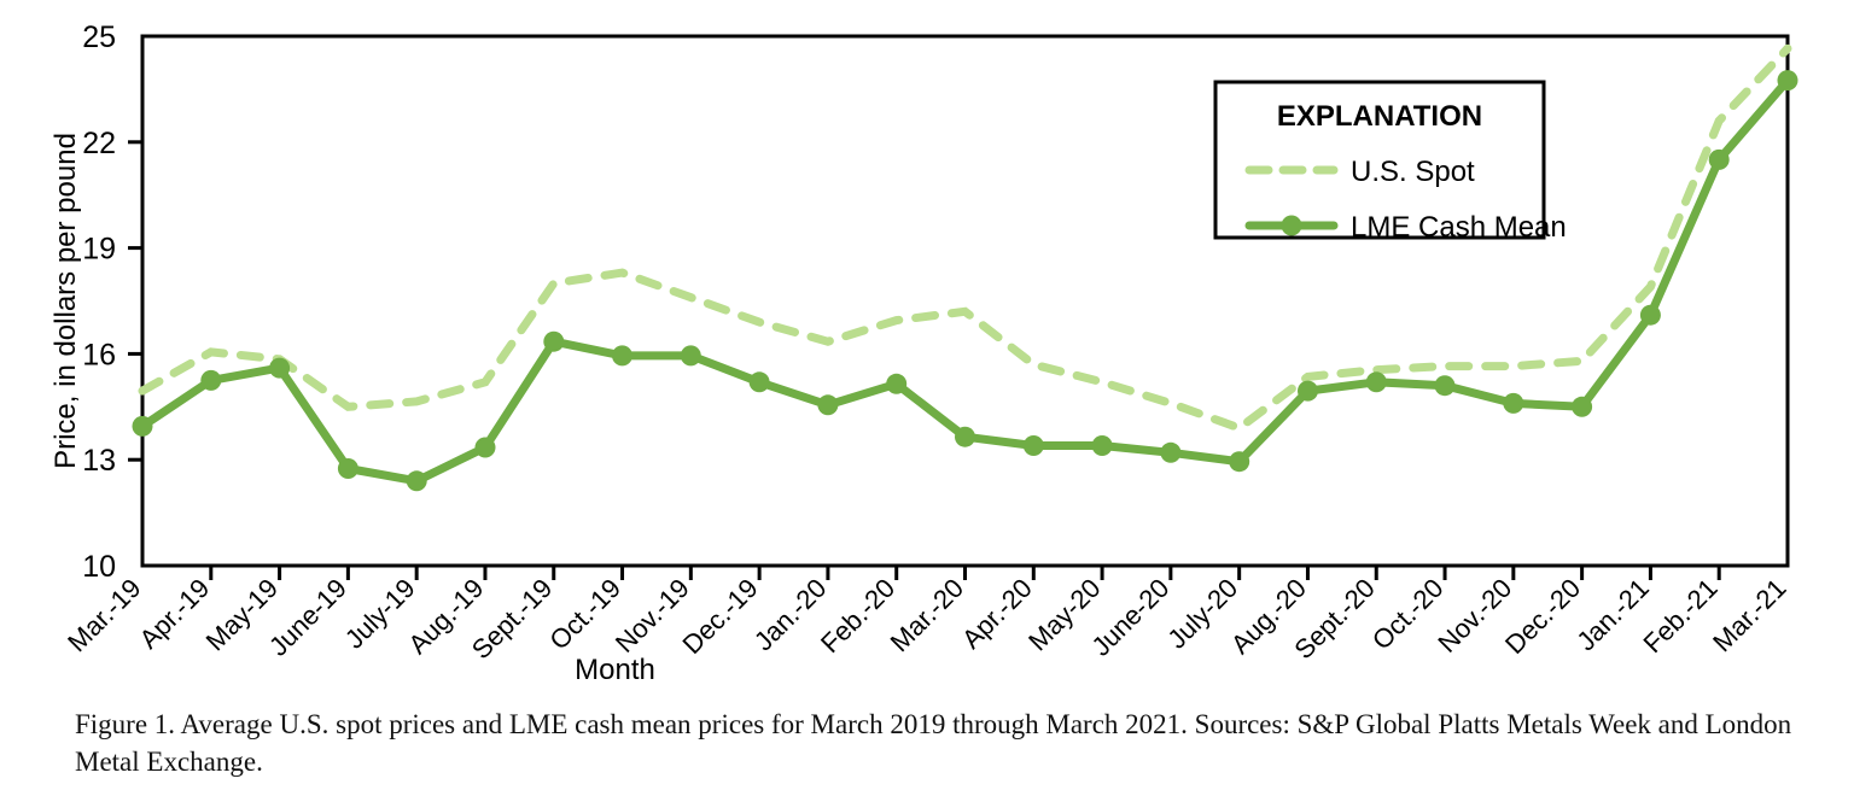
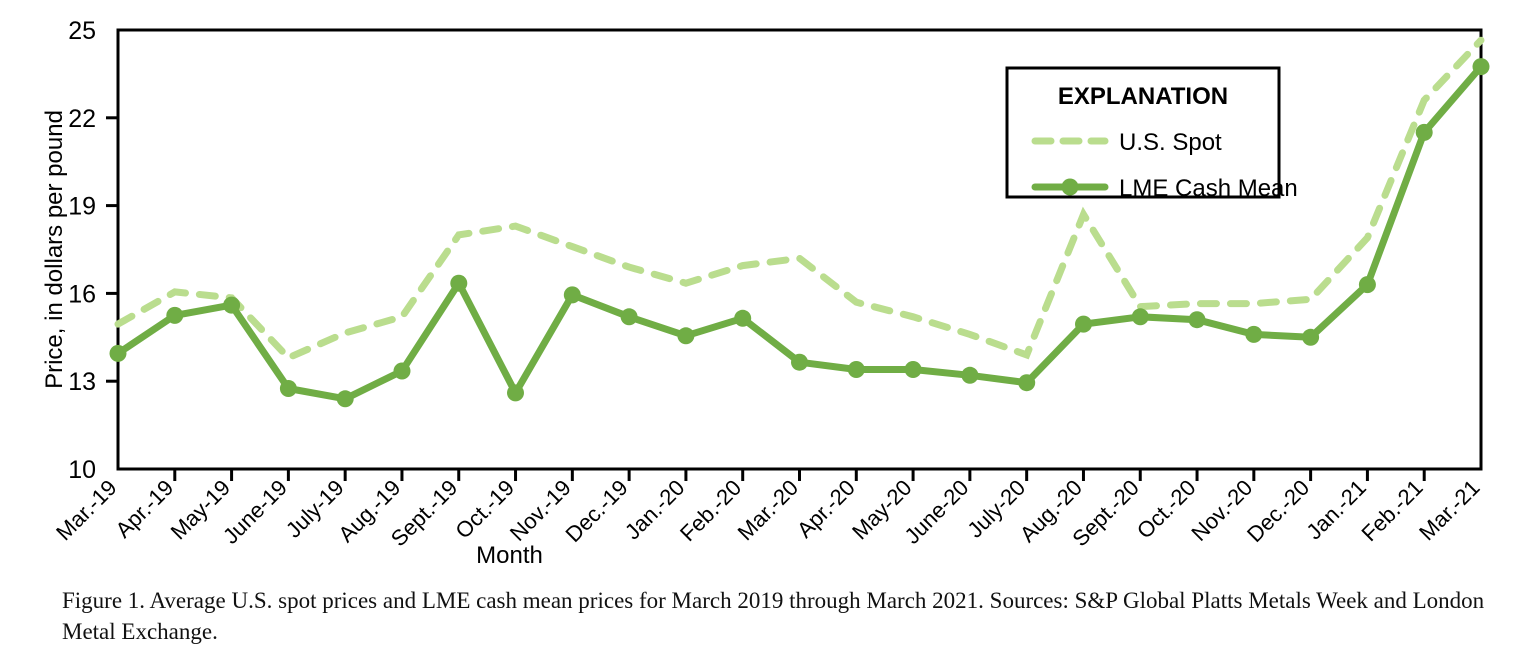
U.S. Spot/June-19: 14.5 -> 13.8
LME Cash Mean/Oct.-19: 15.9 -> 12.6
U.S. Spot/Aug.-20: 15.3 -> 18.7
LME Cash Mean/Jan.-21: 17.1 -> 16.3
